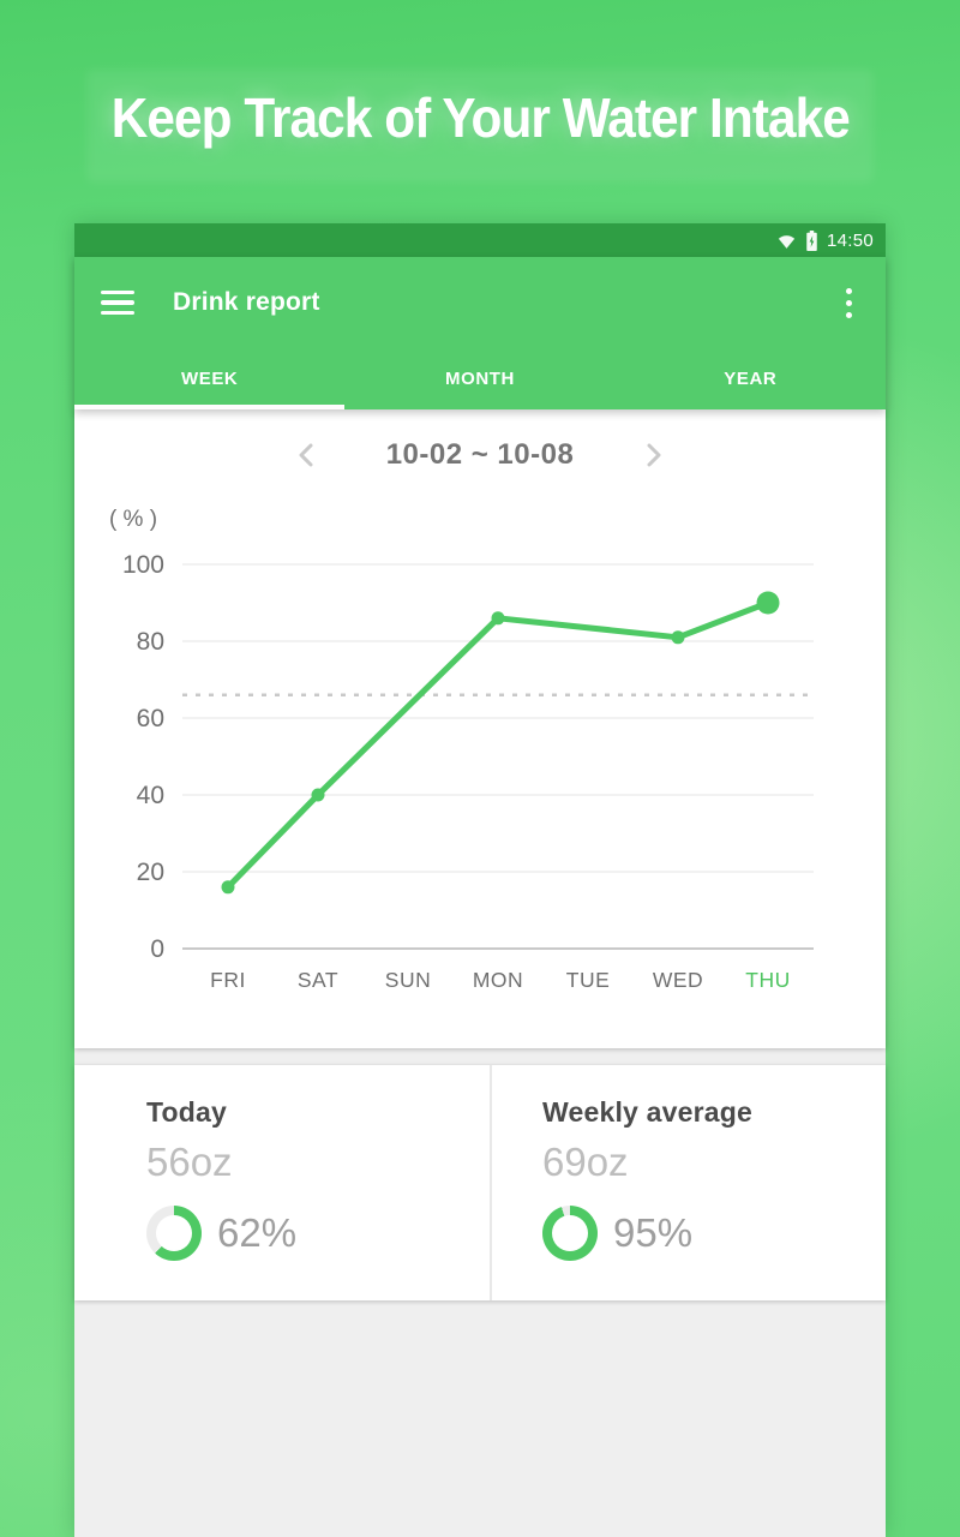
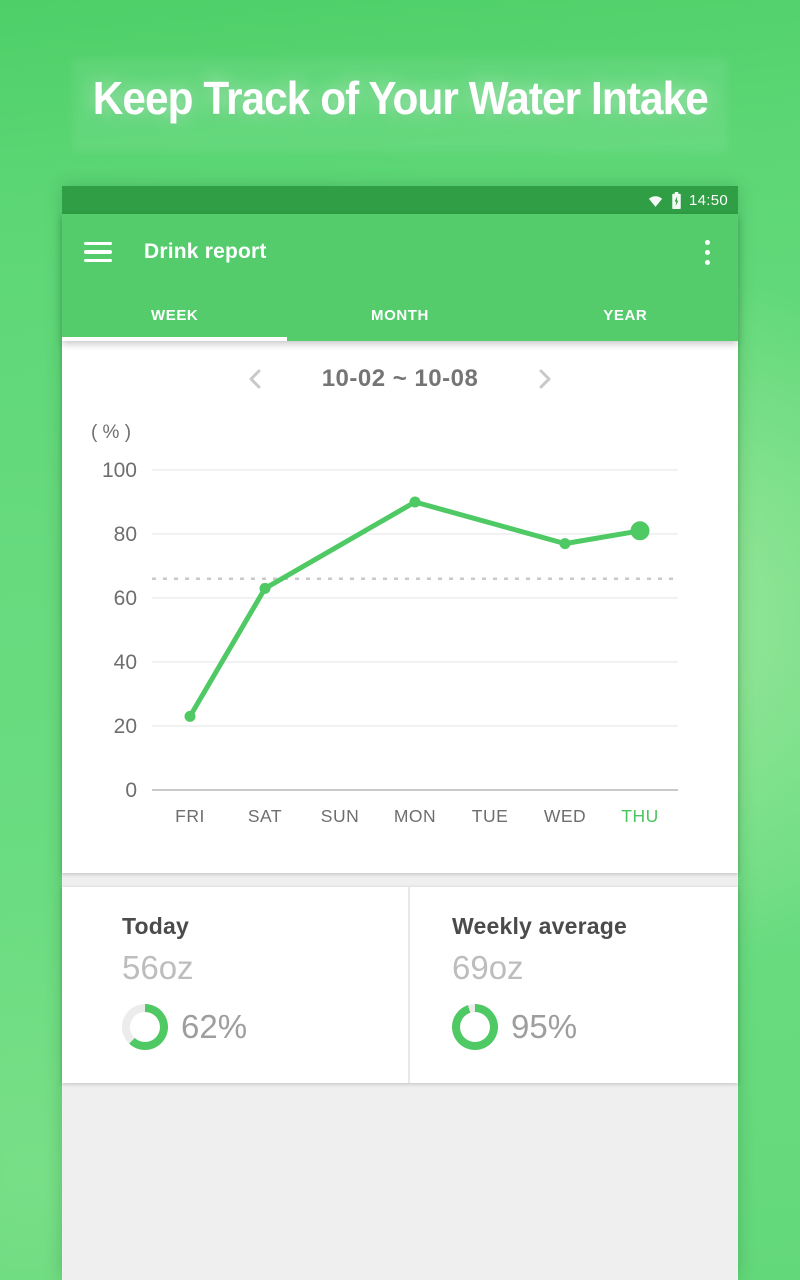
FRI: 16 -> 23
SAT: 40 -> 63
MON: 86 -> 90
WED: 81 -> 77
THU: 90 -> 81
